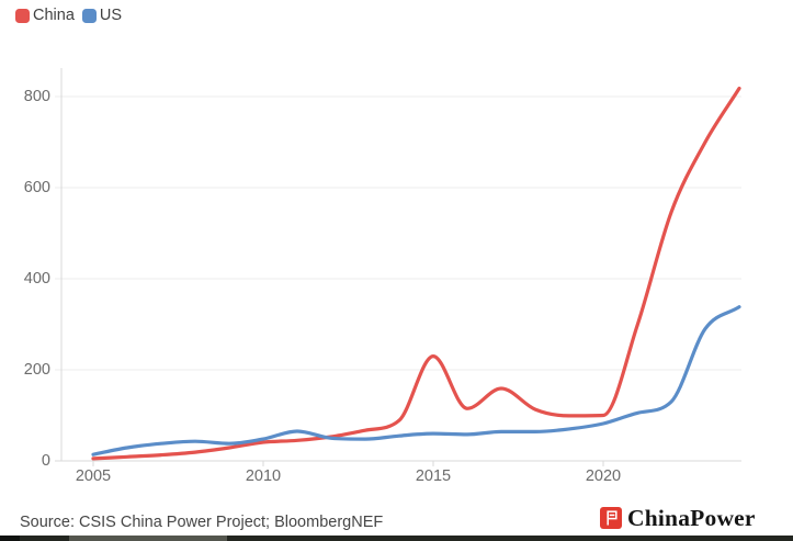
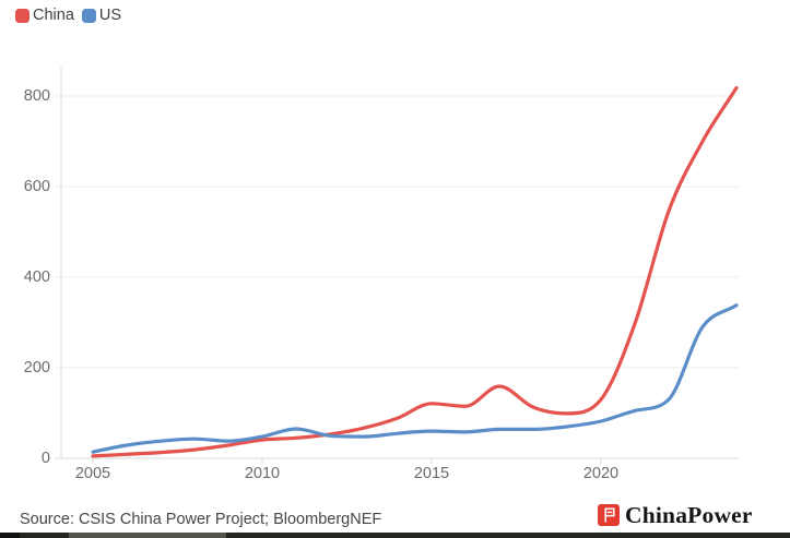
China/2015: 230 -> 120
China/2020: 100 -> 130
